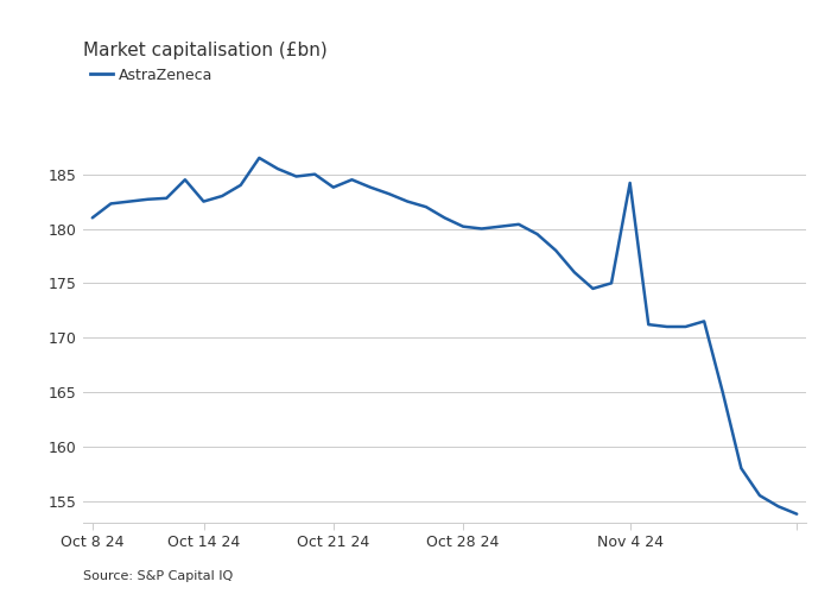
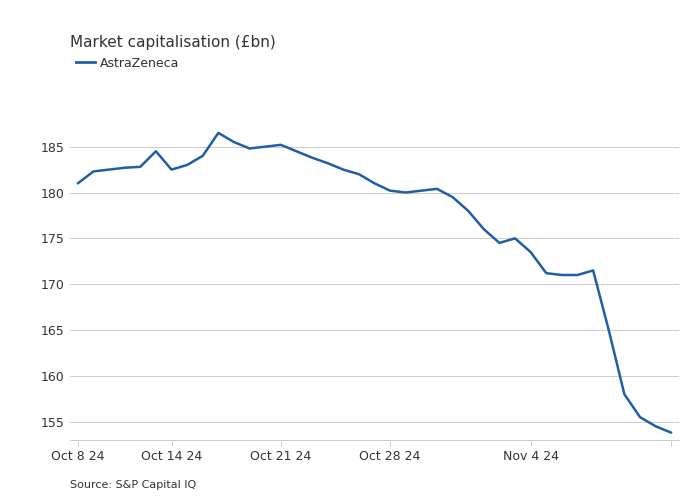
Oct 21 24: 183.8 -> 185.2
Nov 4 24: 184.2 -> 173.5
